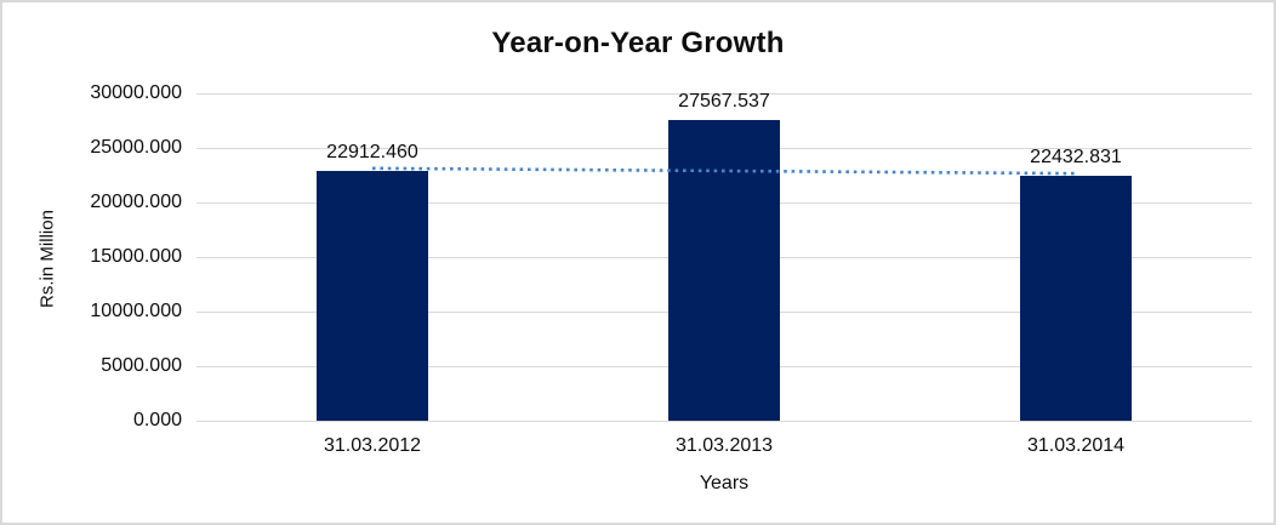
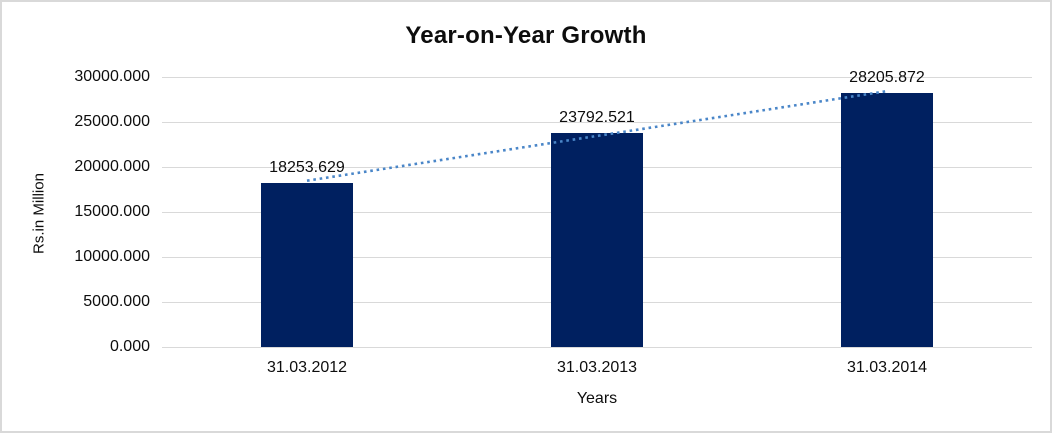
31.03.2012: 22912.460 -> 18253.629
31.03.2013: 27567.537 -> 23792.521
31.03.2014: 22432.831 -> 28205.872
